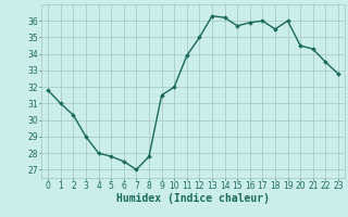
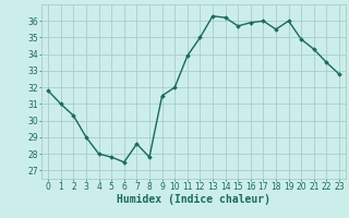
7: 27.0 -> 28.6
20: 34.5 -> 34.9
